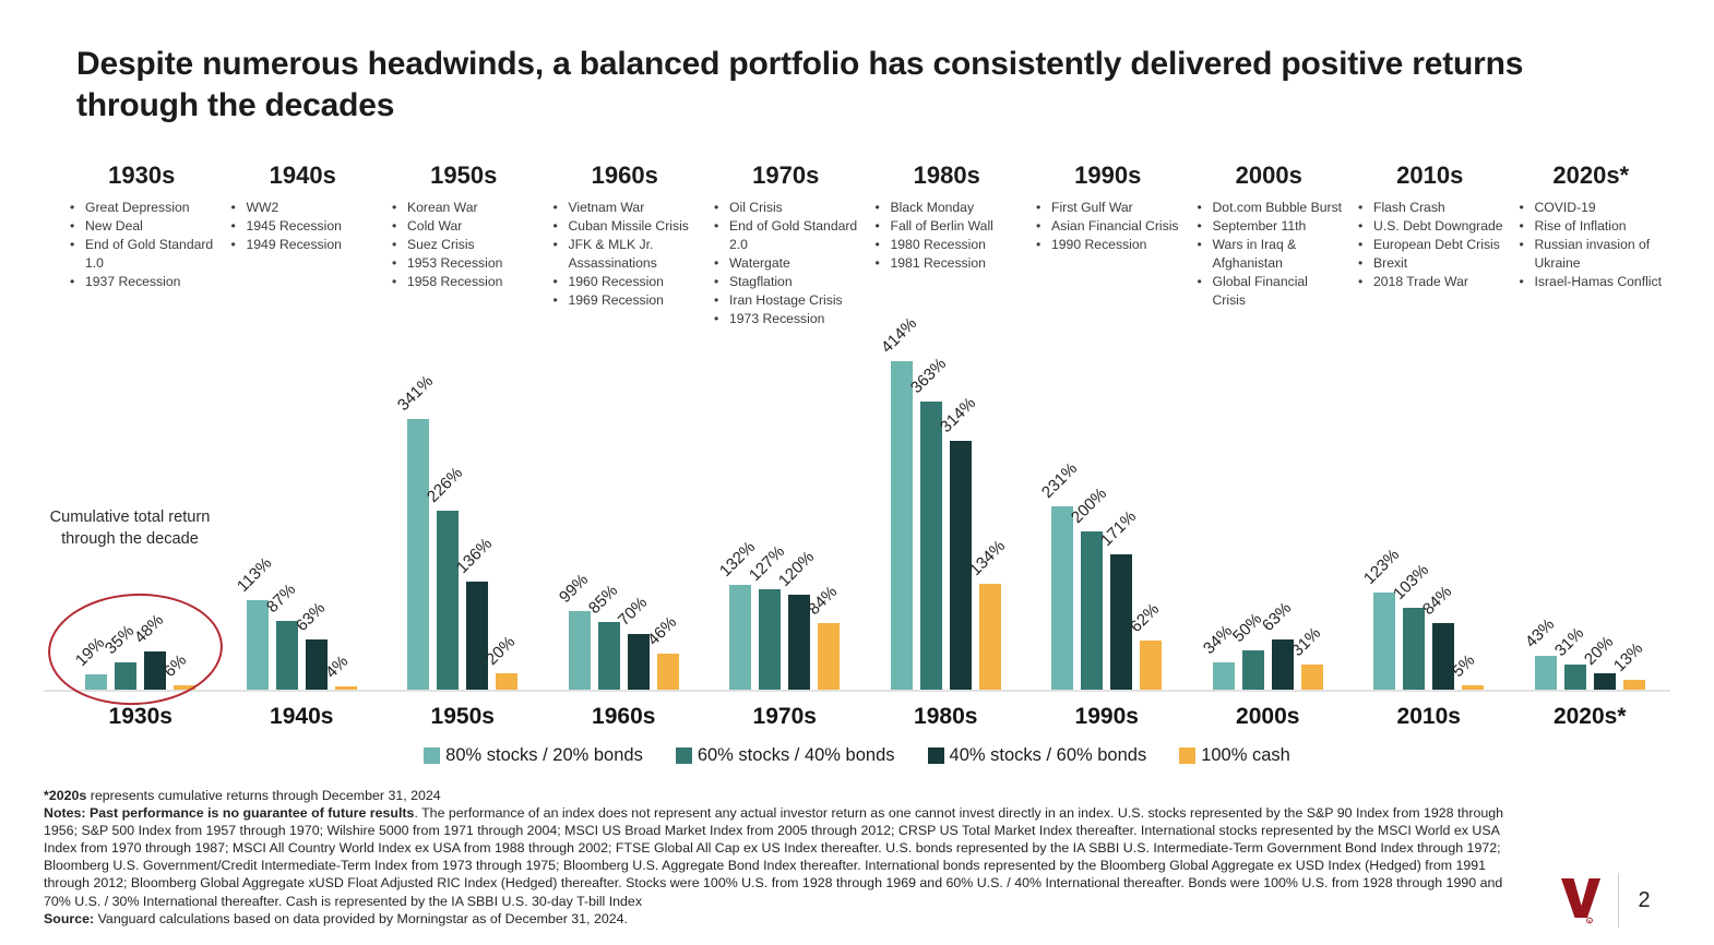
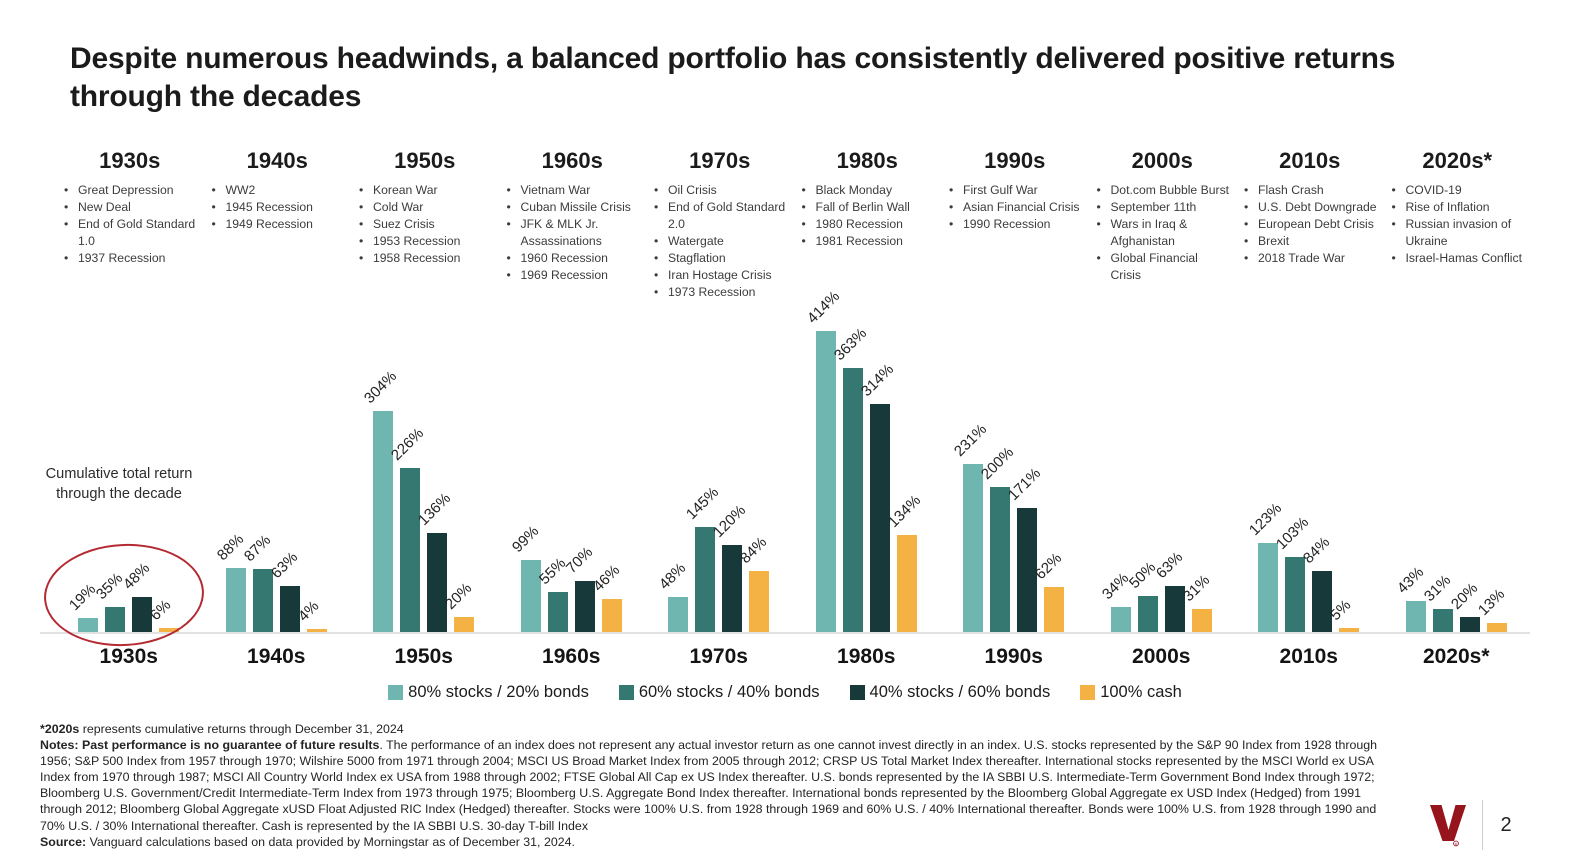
80% stocks / 20% bonds/1940s: 113% -> 88%
80% stocks / 20% bonds/1950s: 341% -> 304%
60% stocks / 40% bonds/1960s: 85% -> 55%
80% stocks / 20% bonds/1970s: 132% -> 48%
60% stocks / 40% bonds/1970s: 127% -> 145%
